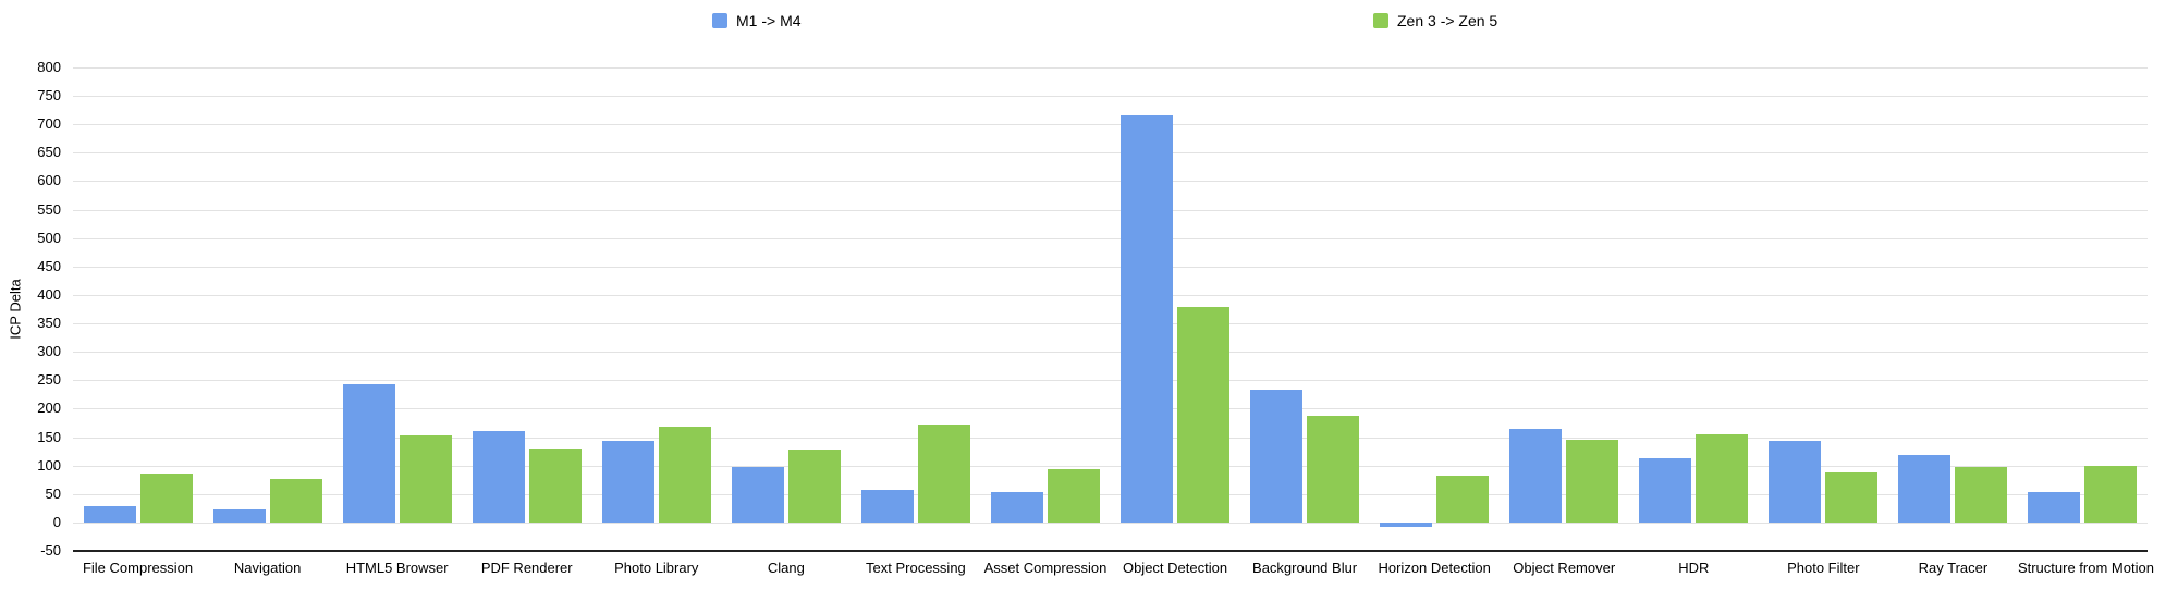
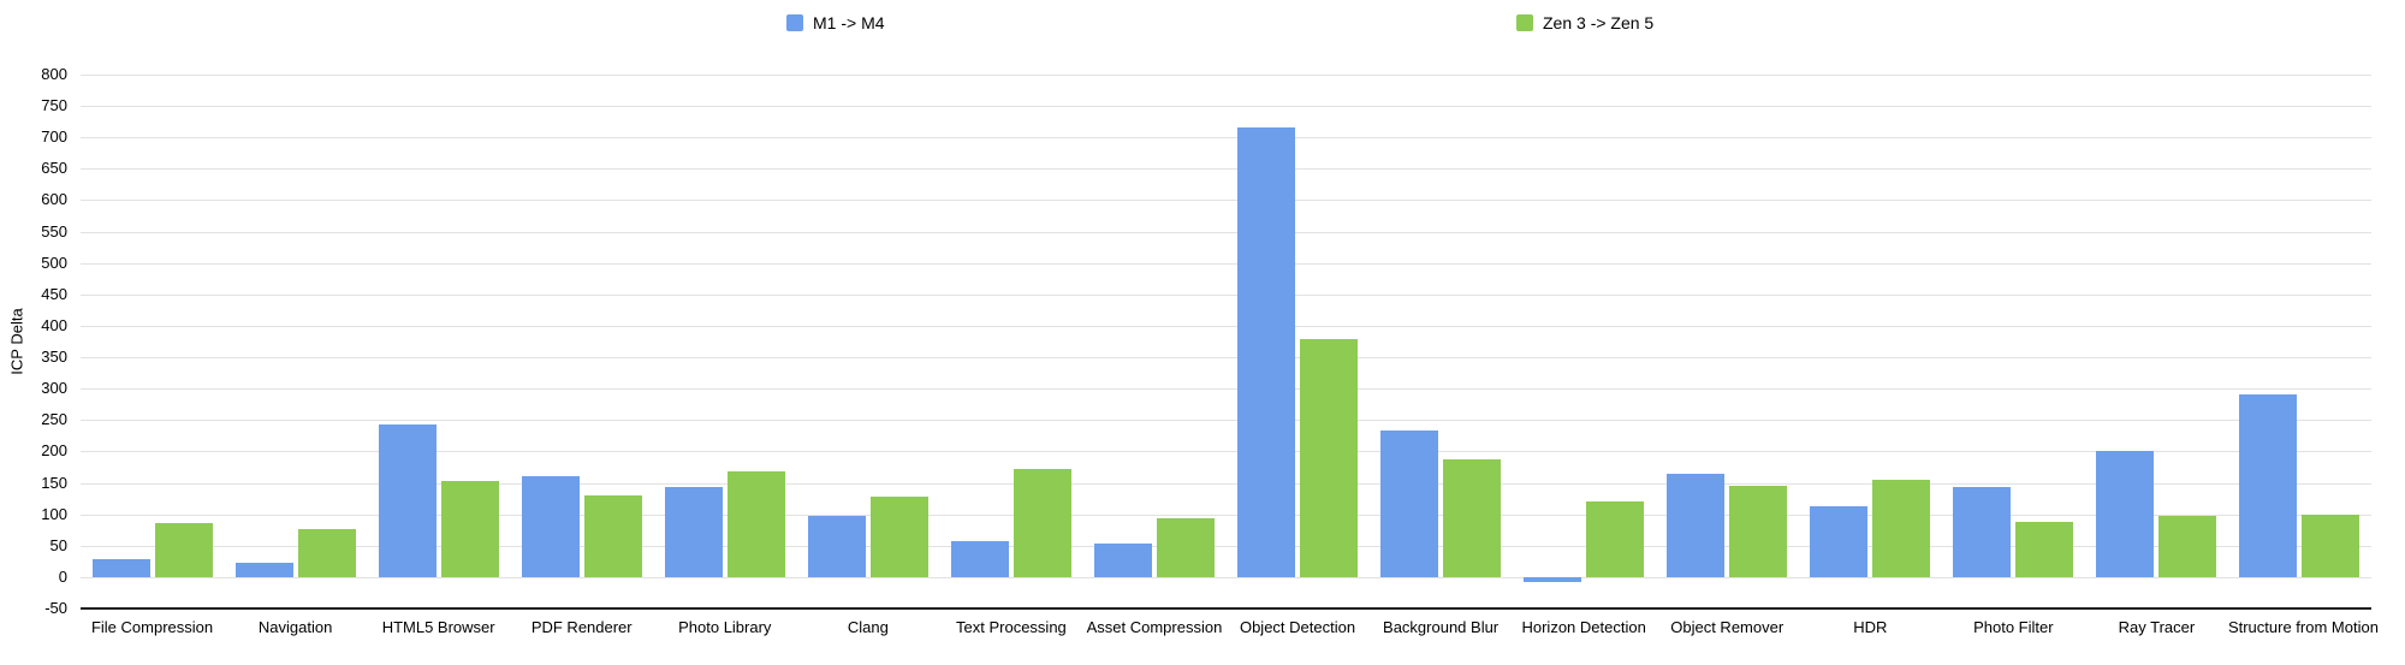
Zen 3 -> Zen 5/Horizon Detection: 80 -> 120
M1 -> M4/Ray Tracer: 120 -> 200
M1 -> M4/Structure from Motion: 50 -> 290
